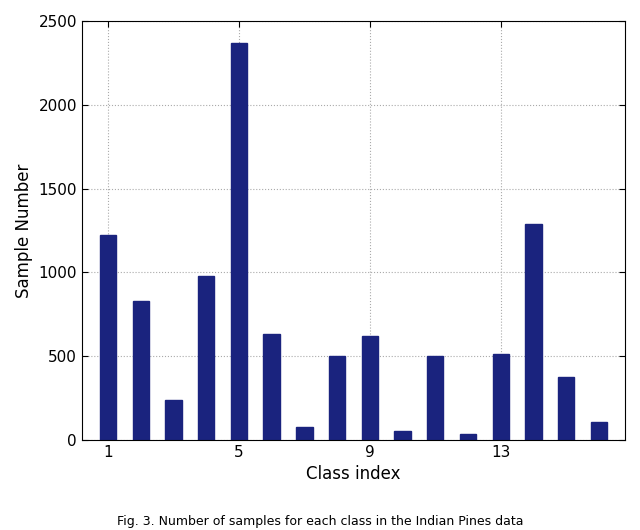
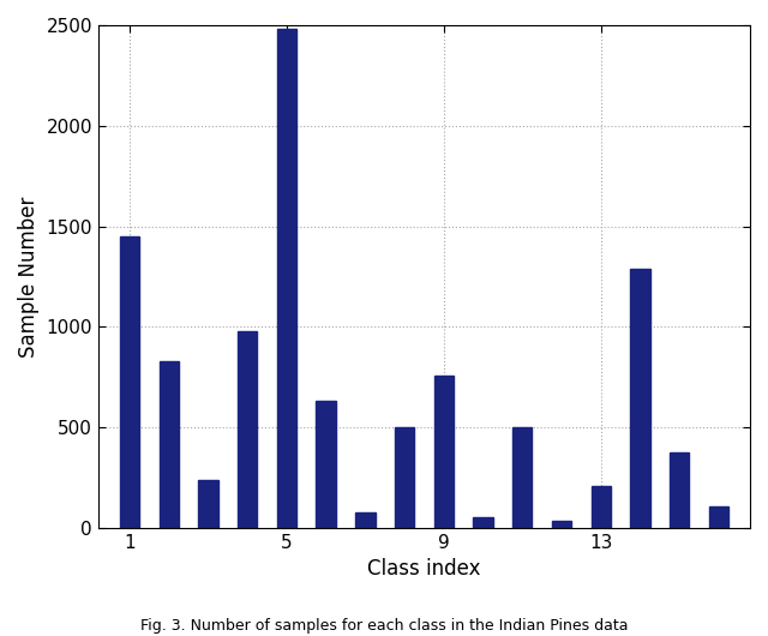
1: 1220 -> 1450
5: 2370 -> 2480
9: 620 -> 760
13: 510 -> 200
